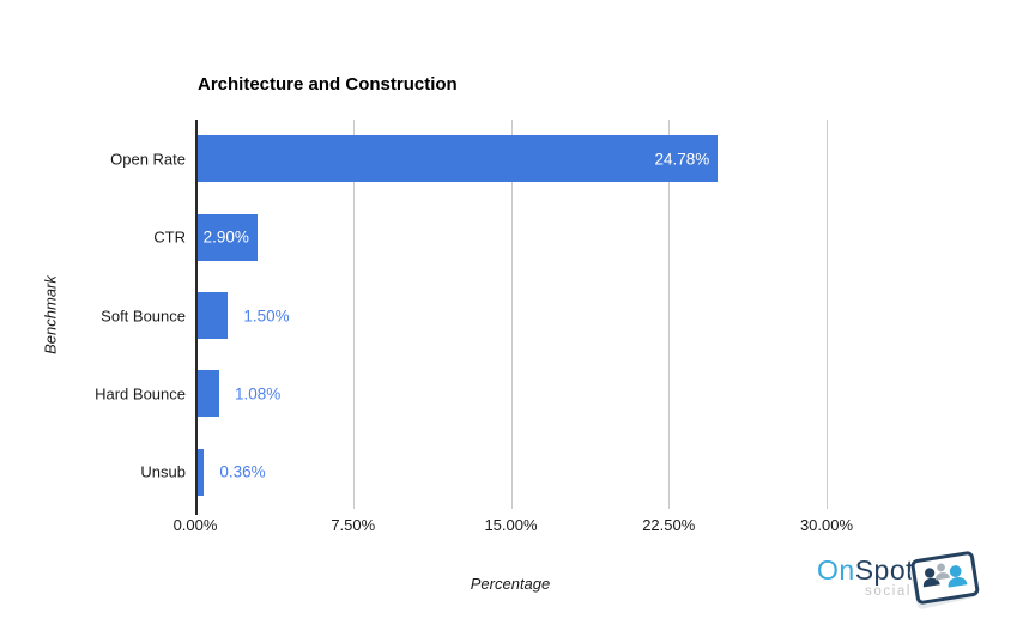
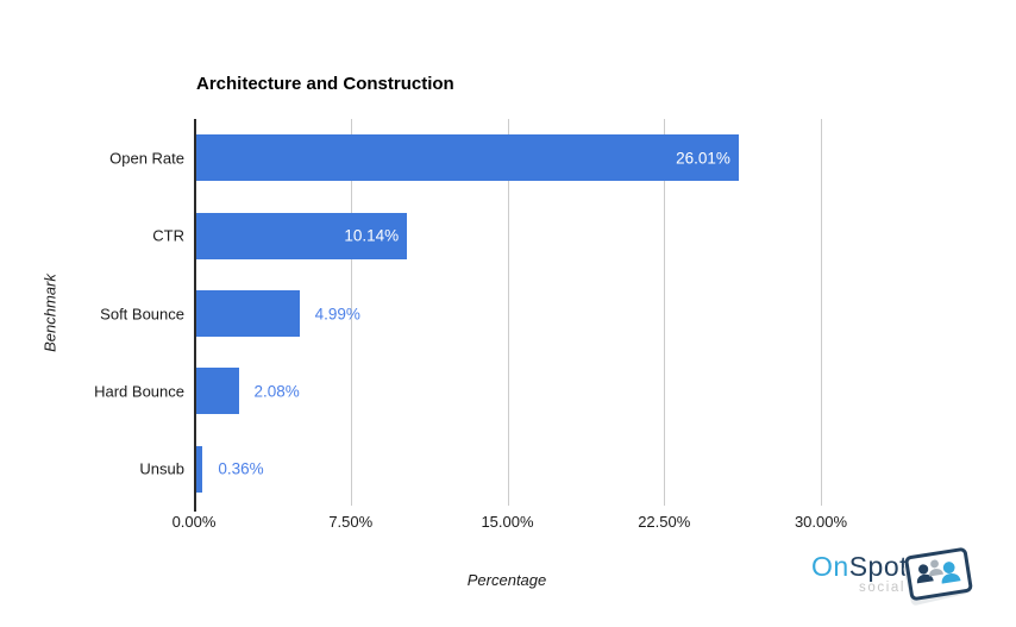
Open Rate: 24.78% -> 26.01%
CTR: 2.90% -> 10.14%
Soft Bounce: 1.50% -> 4.99%
Hard Bounce: 1.08% -> 2.08%
